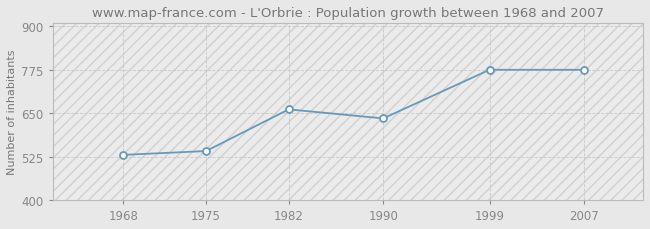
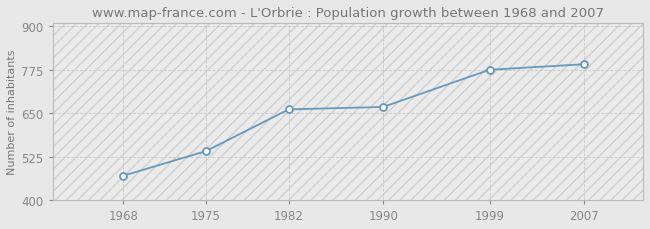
1968: 530 -> 470
1990: 635 -> 668
2007: 775 -> 791
